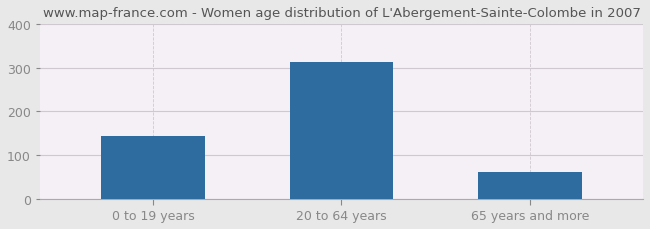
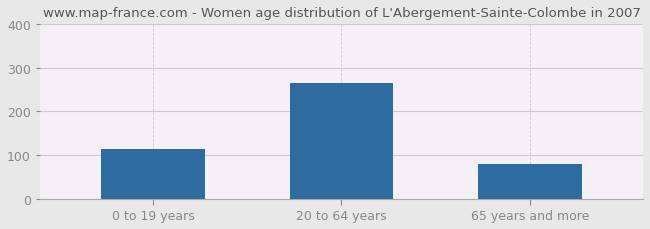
0 to 19 years: 143 -> 115
20 to 64 years: 313 -> 265
65 years and more: 62 -> 80
